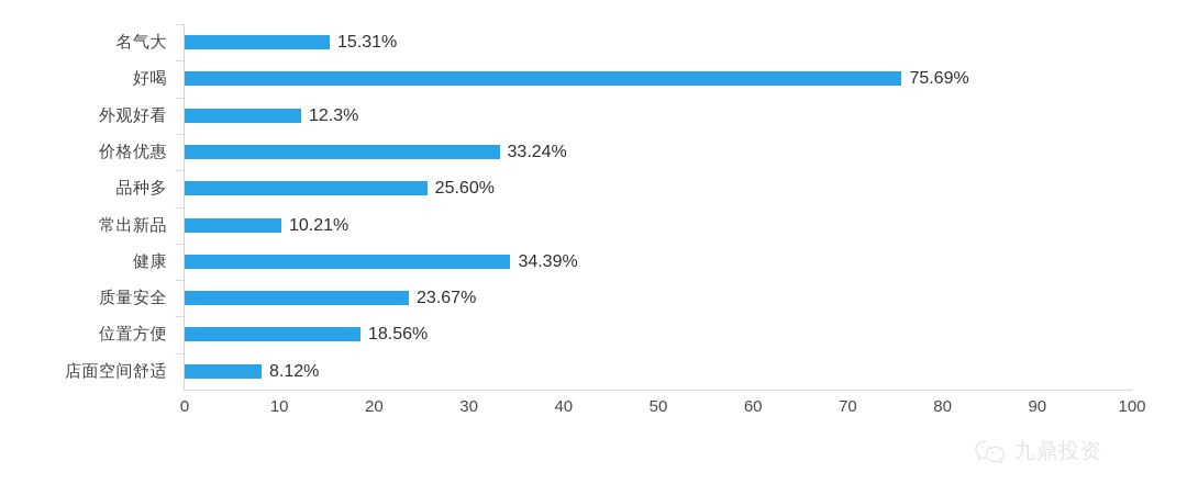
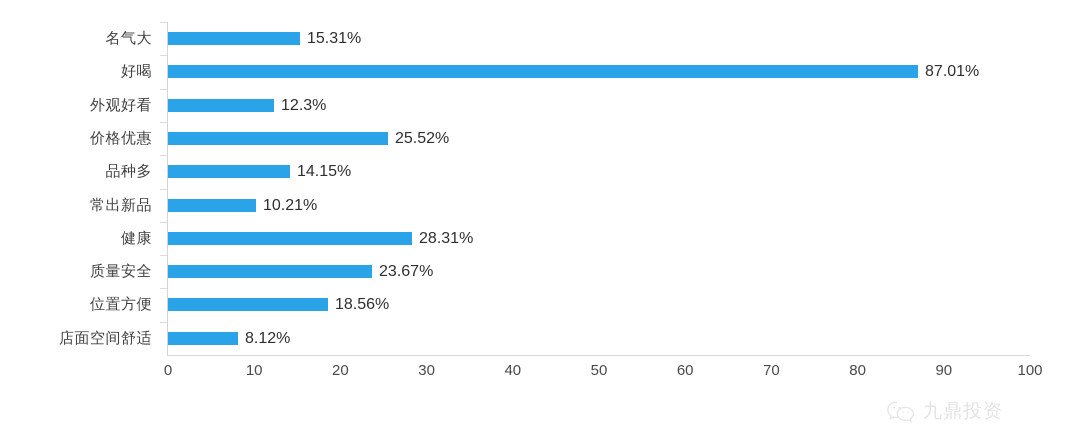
好喝: 75.69% -> 87.01%
价格优惠: 33.24% -> 25.52%
品种多: 25.60% -> 14.15%
健康: 34.39% -> 28.31%
